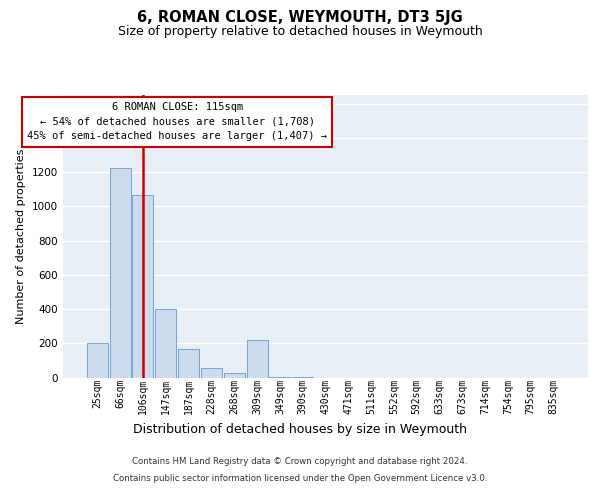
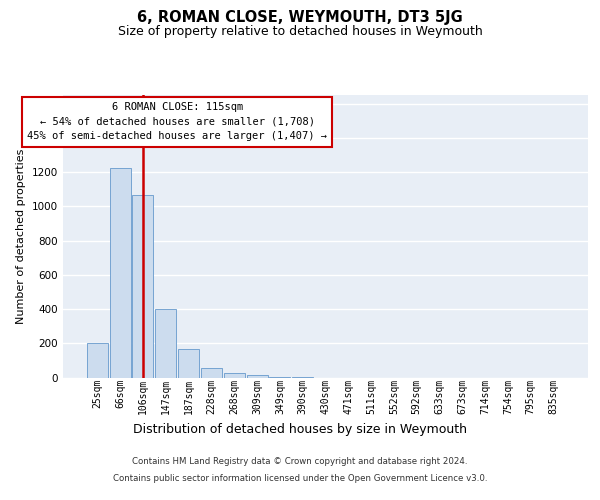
309sqm: 220 -> 20
